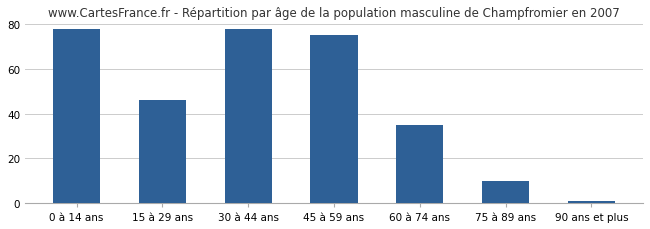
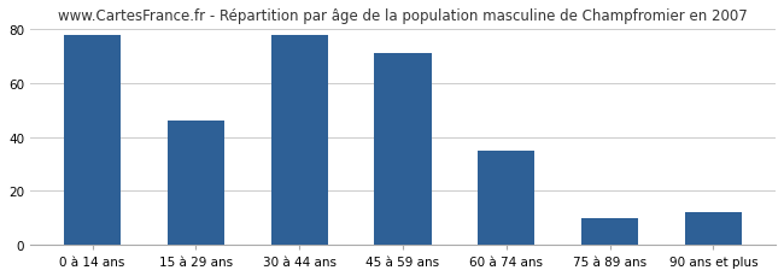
45 à 59 ans: 75 -> 71
90 ans et plus: 1 -> 12
